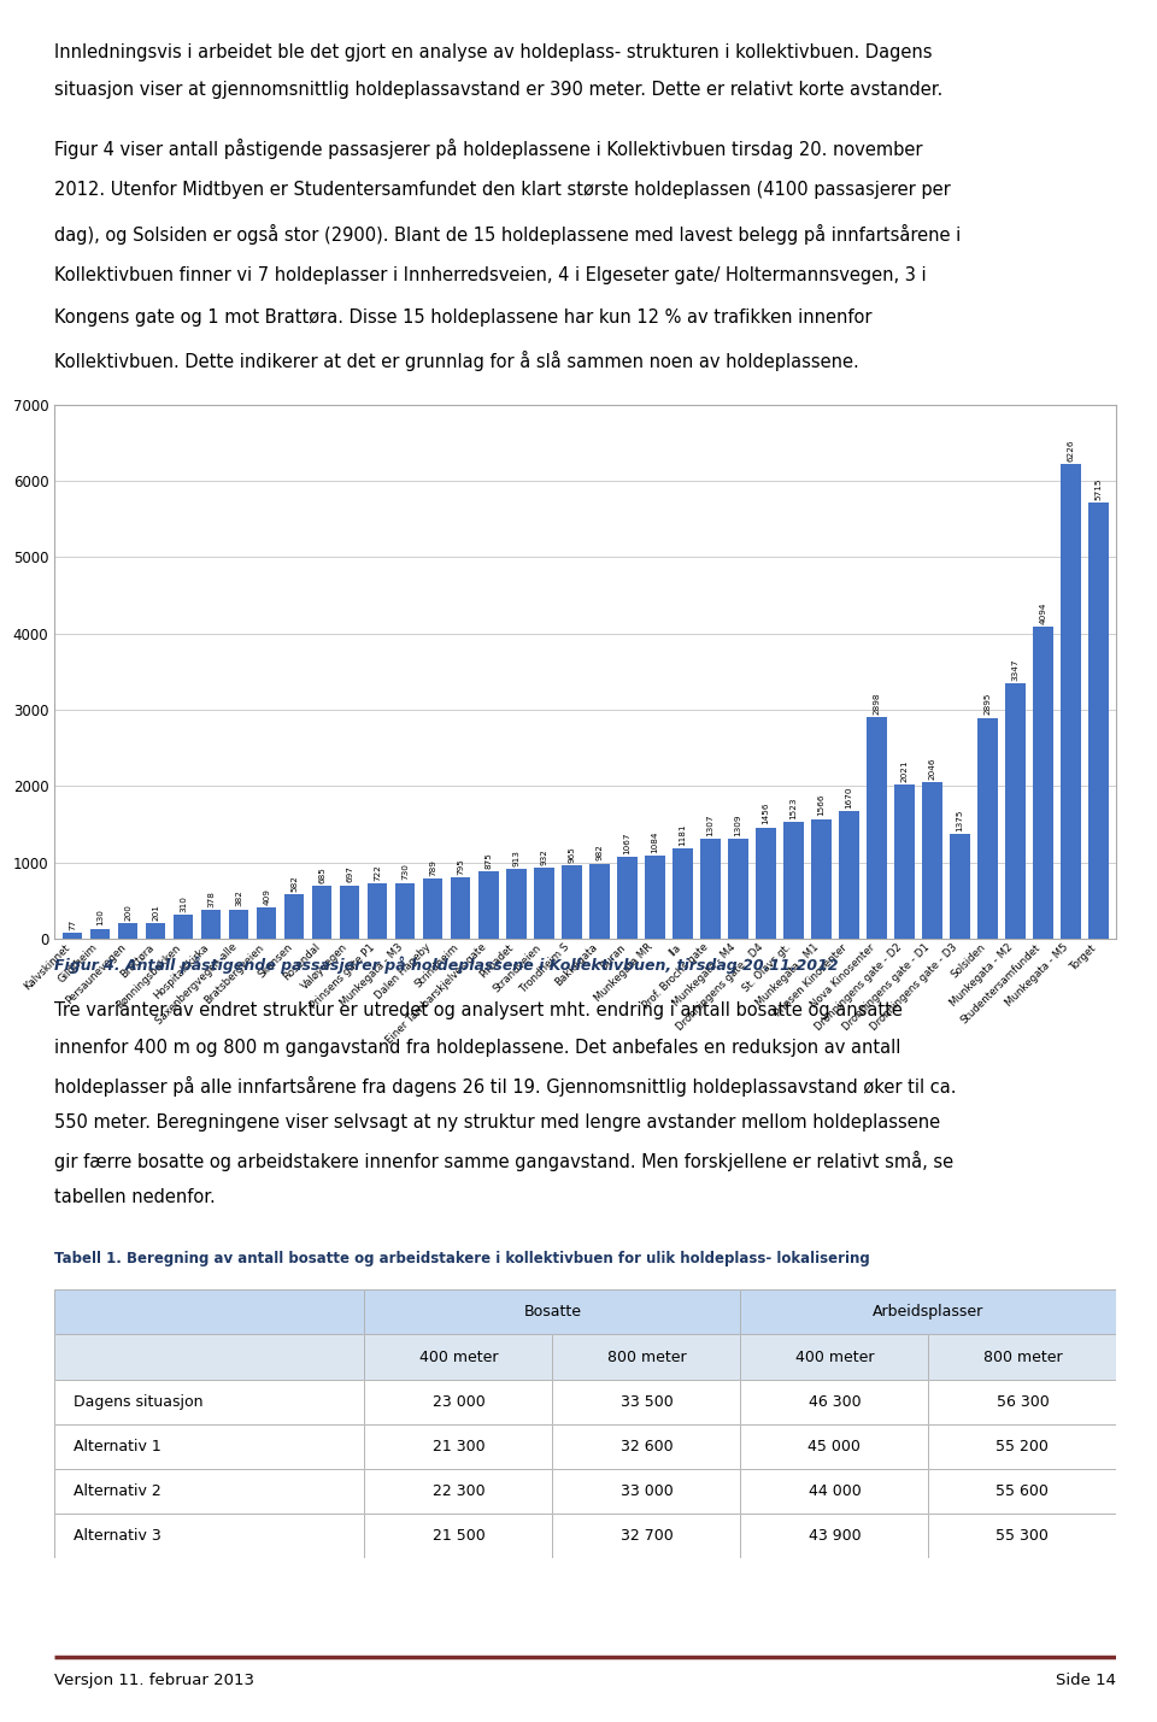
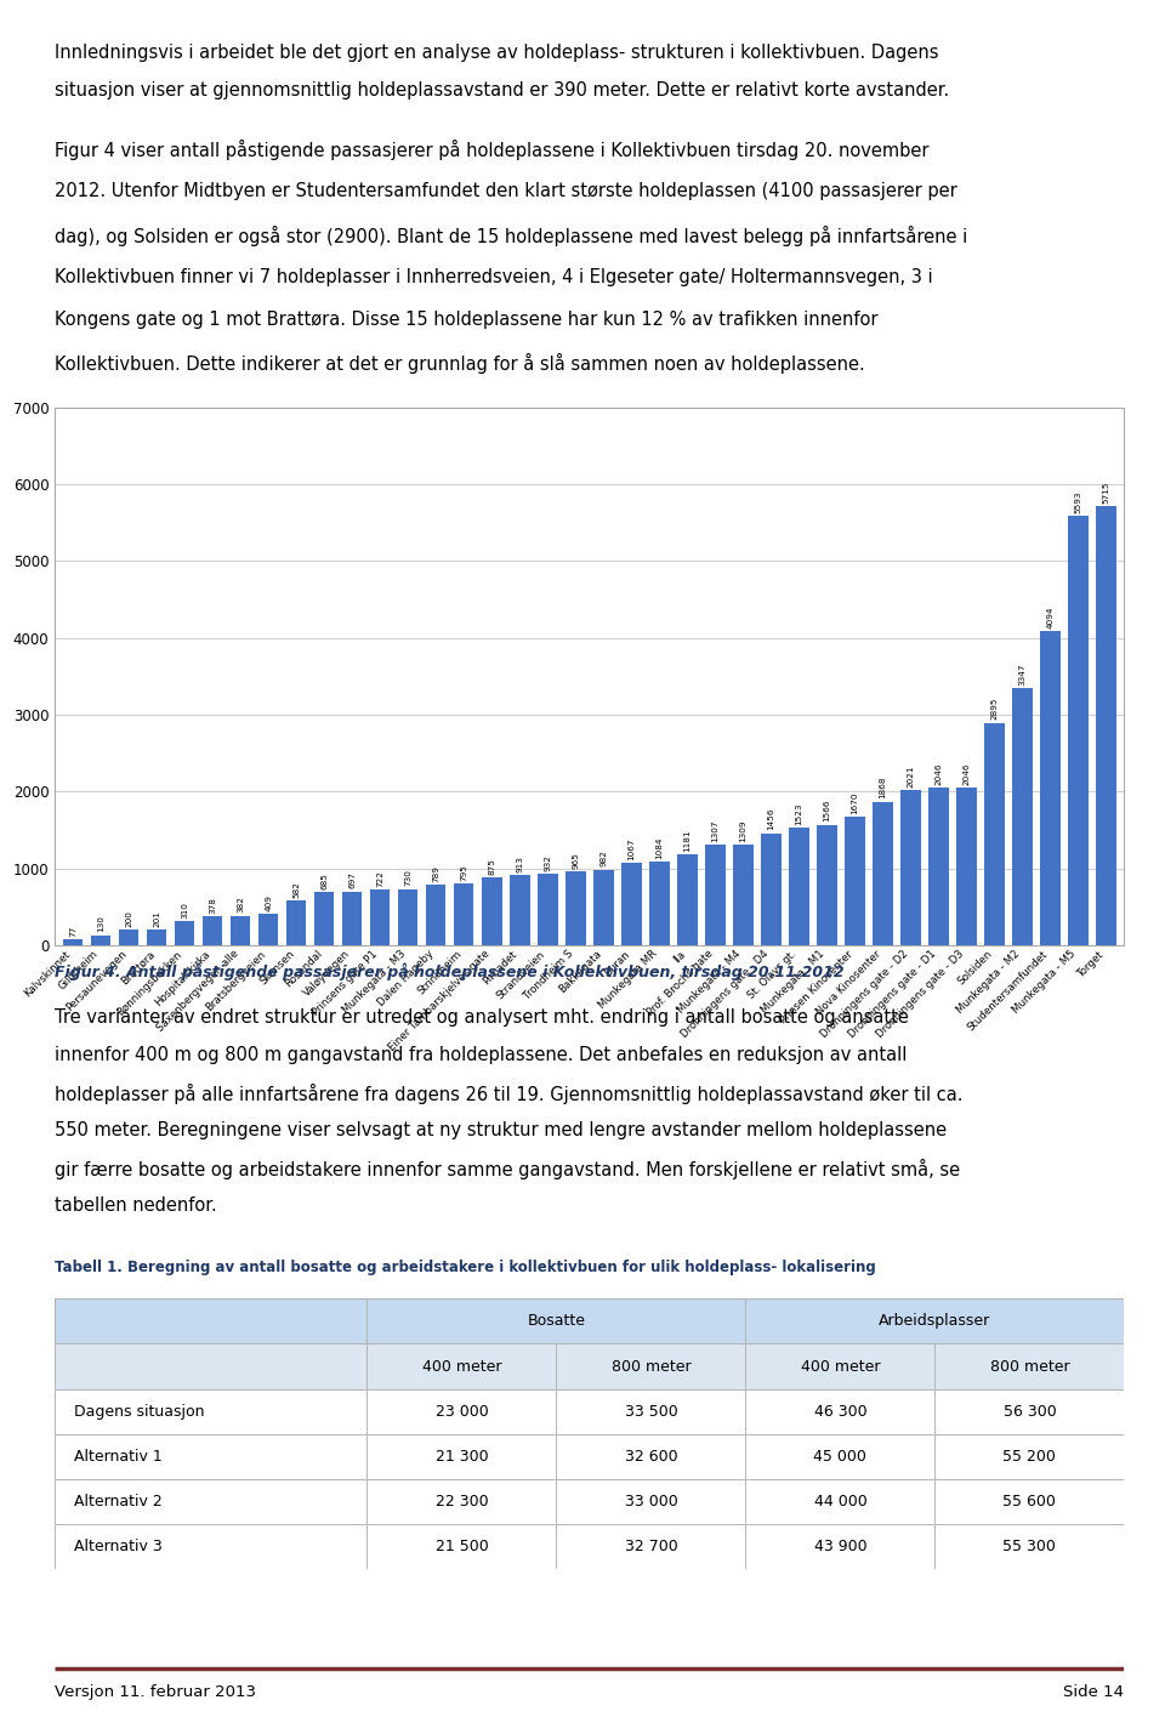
Nova Kinosenter: 2898 -> 1868
Dronningens gate - D3: 1375 -> 2046
Munkegata - M5: 6226 -> 5593
